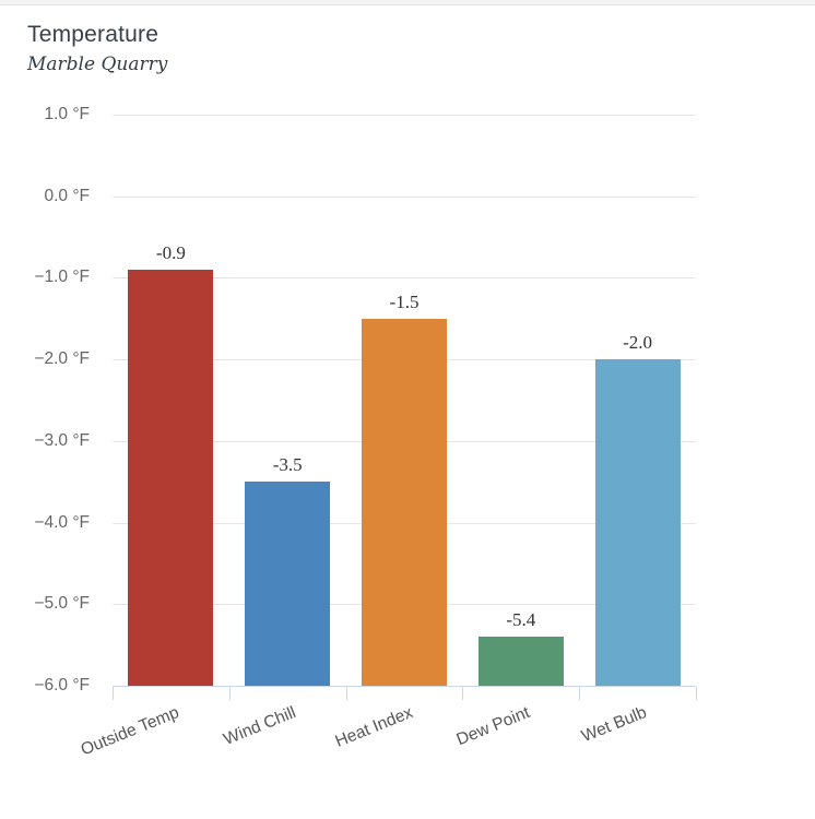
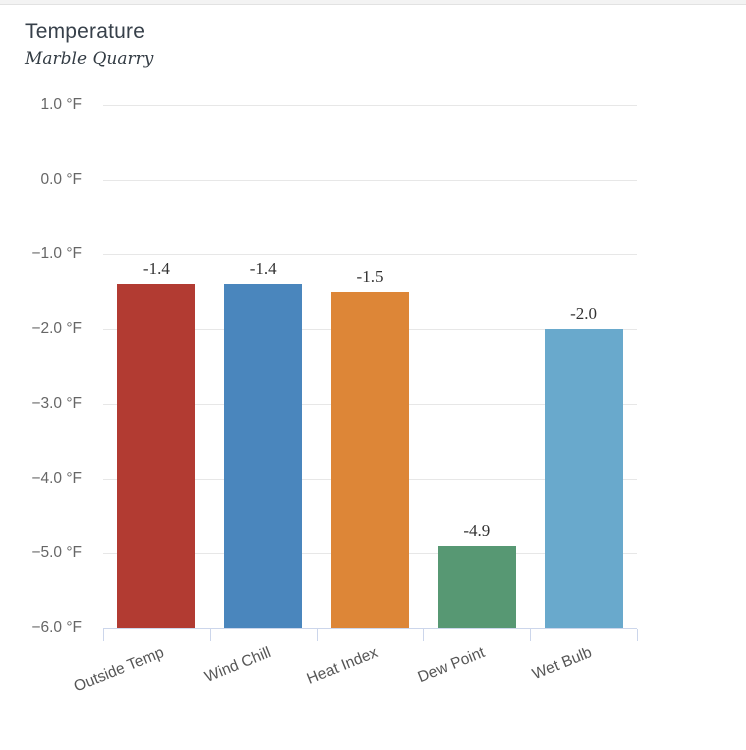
Outside Temp: -0.9 -> -1.4
Wind Chill: -3.5 -> -1.4
Dew Point: -5.4 -> -4.9
